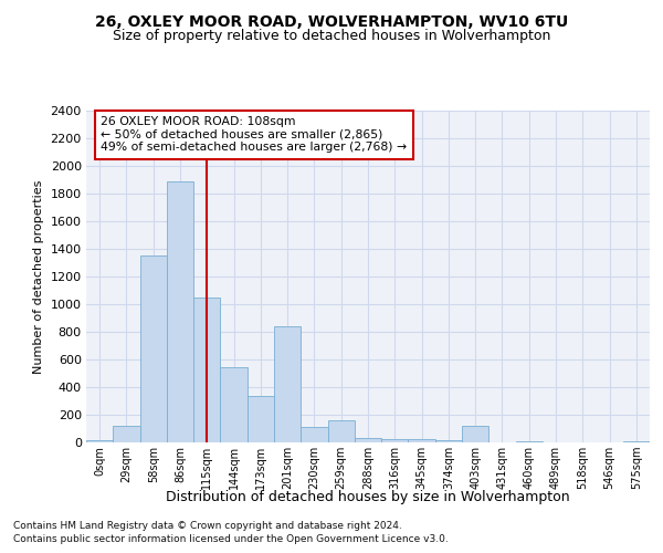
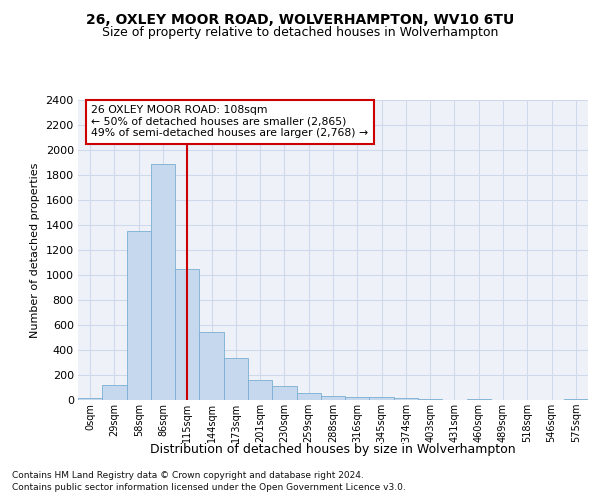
201sqm: 840 -> 160
259sqm: 160 -> 60
403sqm: 120 -> 10
